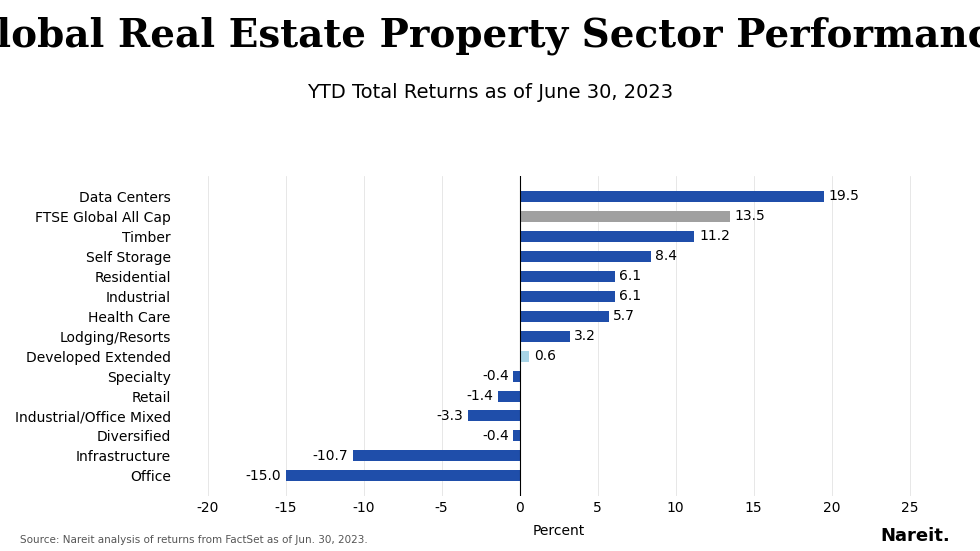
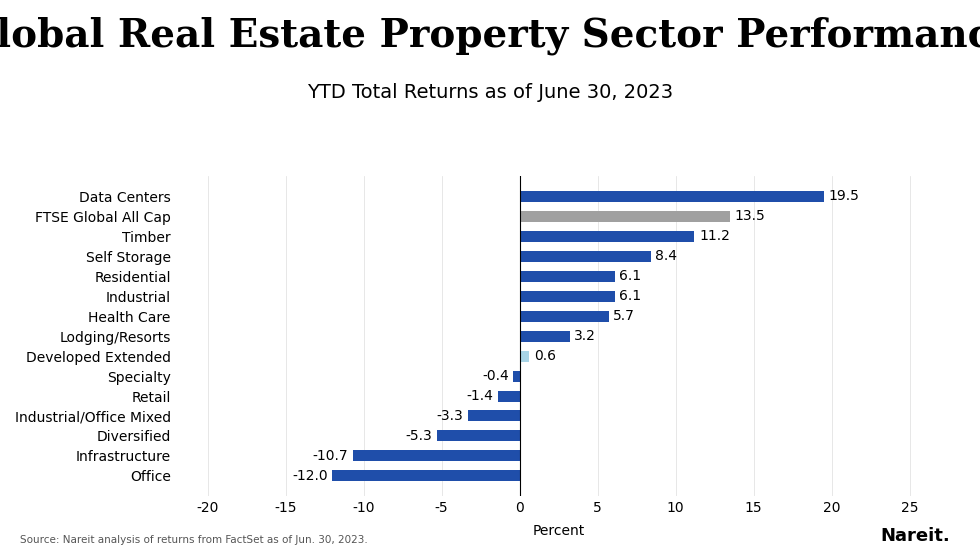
Diversified: -0.4 -> -5.3
Office: -15.0 -> -12.0
